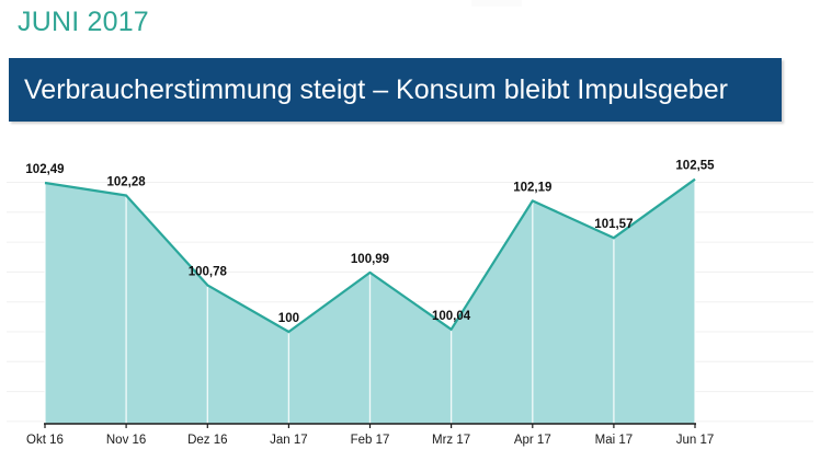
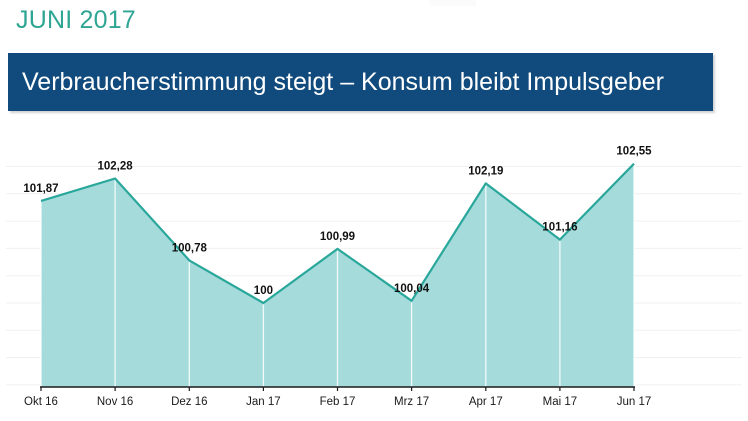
Okt 16: 102,49 -> 101,87
Mai 17: 101,57 -> 101,16
